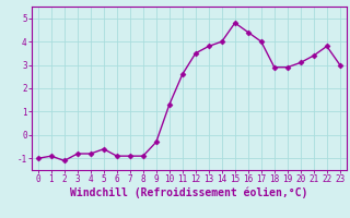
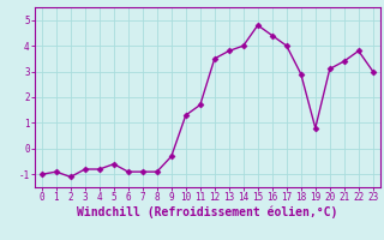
11: 2.6 -> 1.7
19: 2.9 -> 0.8
